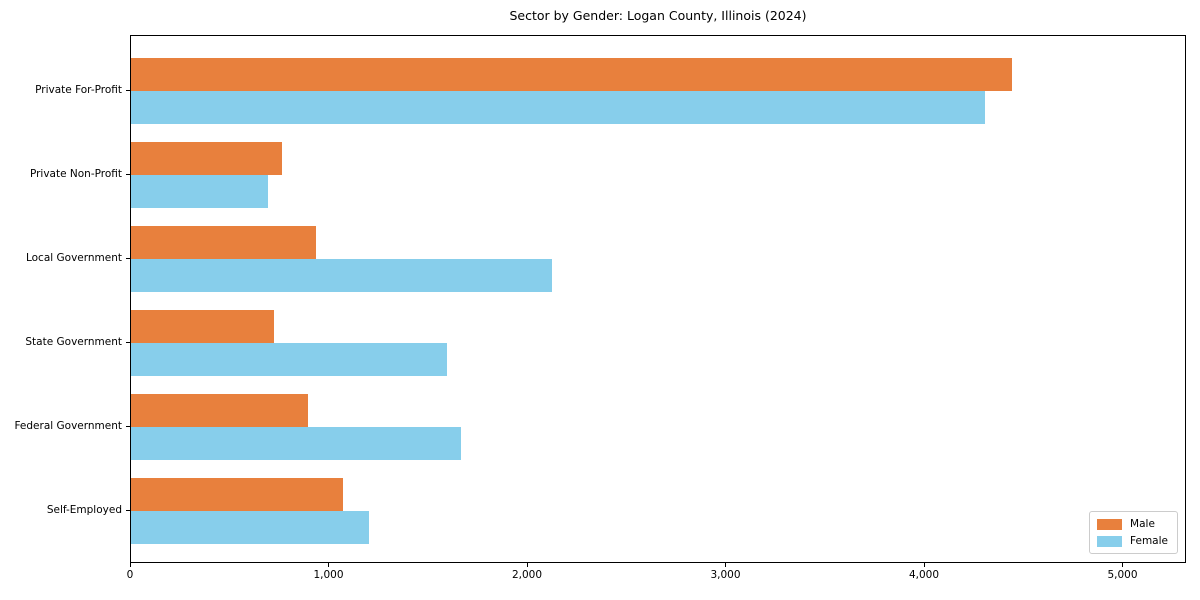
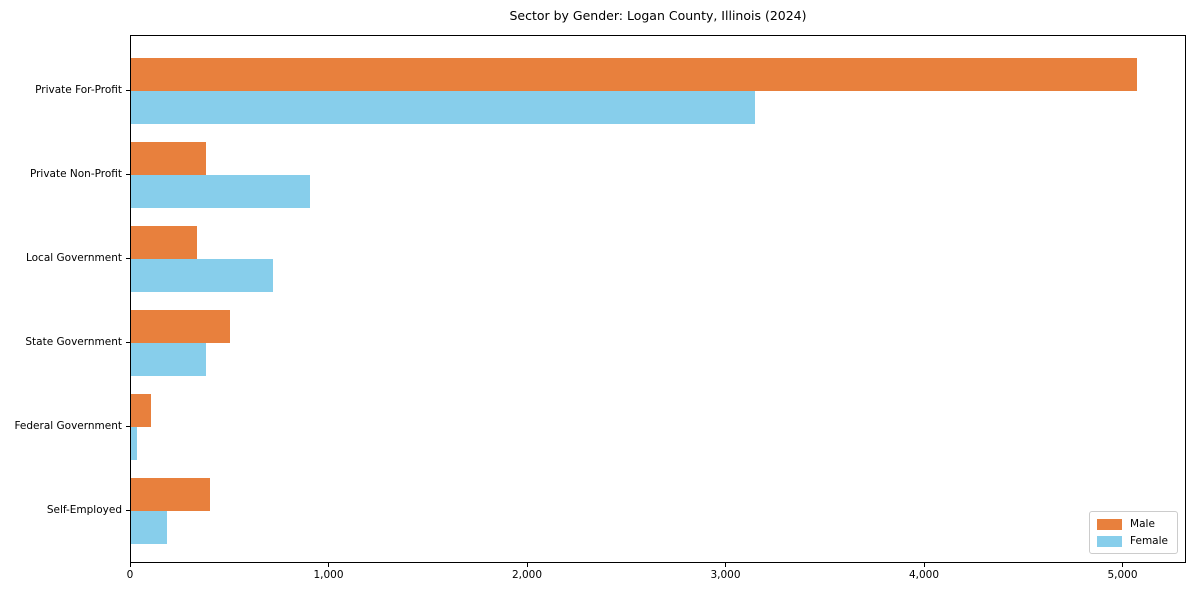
Male/Private For-Profit: 4440 -> 5070
Female/Private For-Profit: 4300 -> 3140
Male/Private Non-Profit: 760 -> 380
Female/Private Non-Profit: 690 -> 900
Male/Local Government: 930 -> 340
Female/Local Government: 2120 -> 720
Male/State Government: 720 -> 500
Female/State Government: 1590 -> 380
Male/Federal Government: 890 -> 100
Female/Federal Government: 1660 -> 30
Male/Self-Employed: 1070 -> 400
Female/Self-Employed: 1200 -> 180
